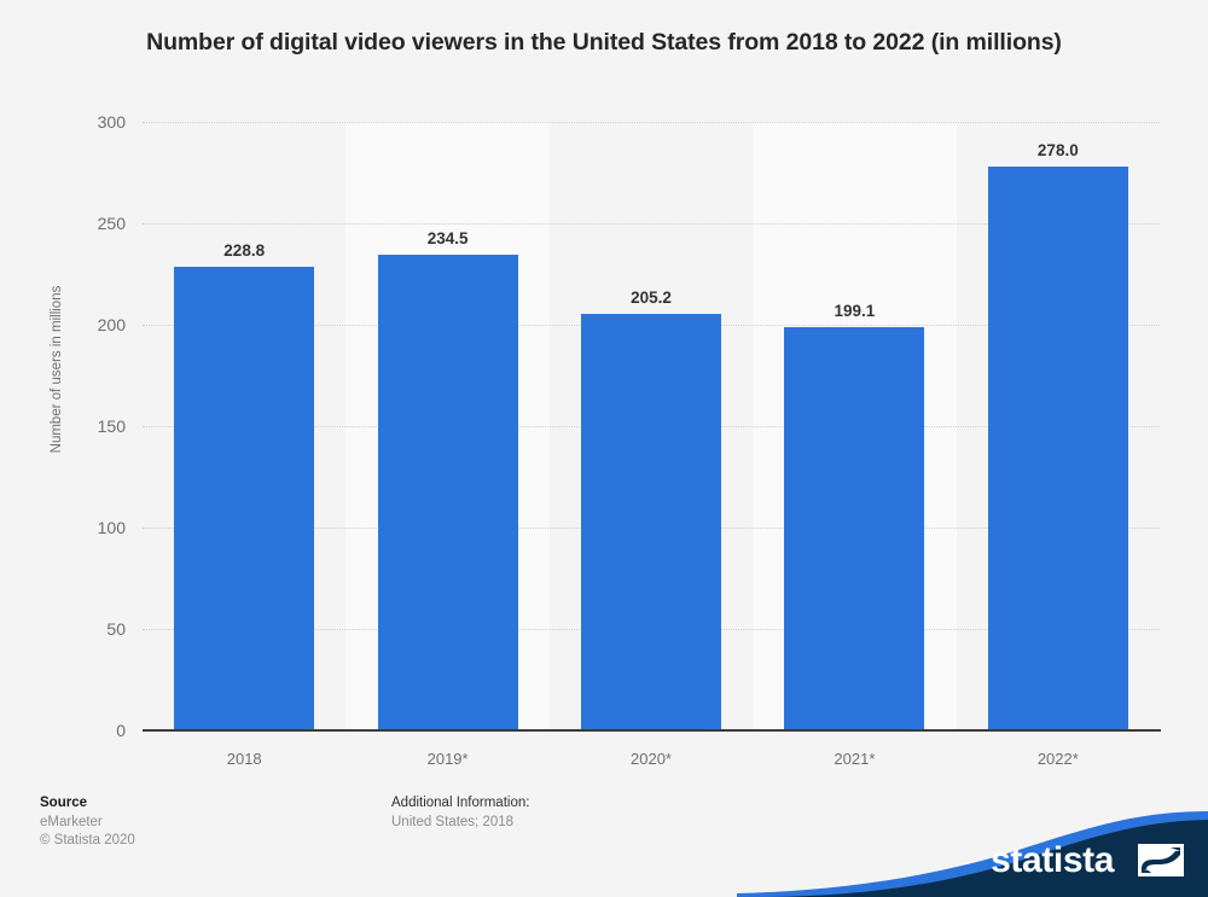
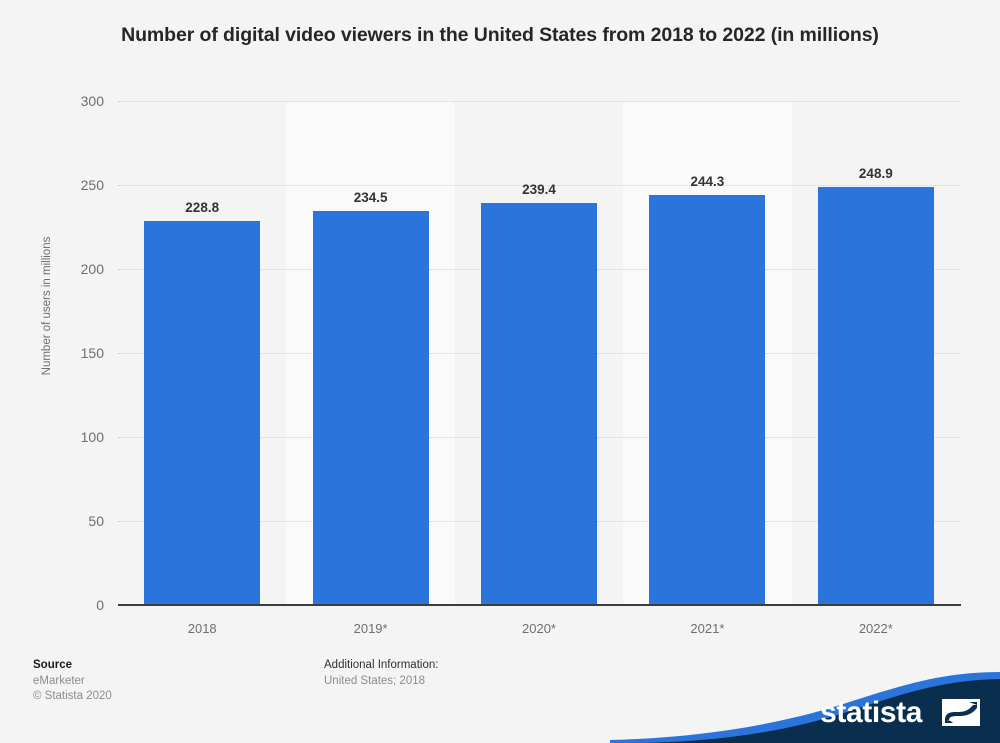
2020*: 205.2 -> 239.4
2021*: 199.1 -> 244.3
2022*: 278.0 -> 248.9
